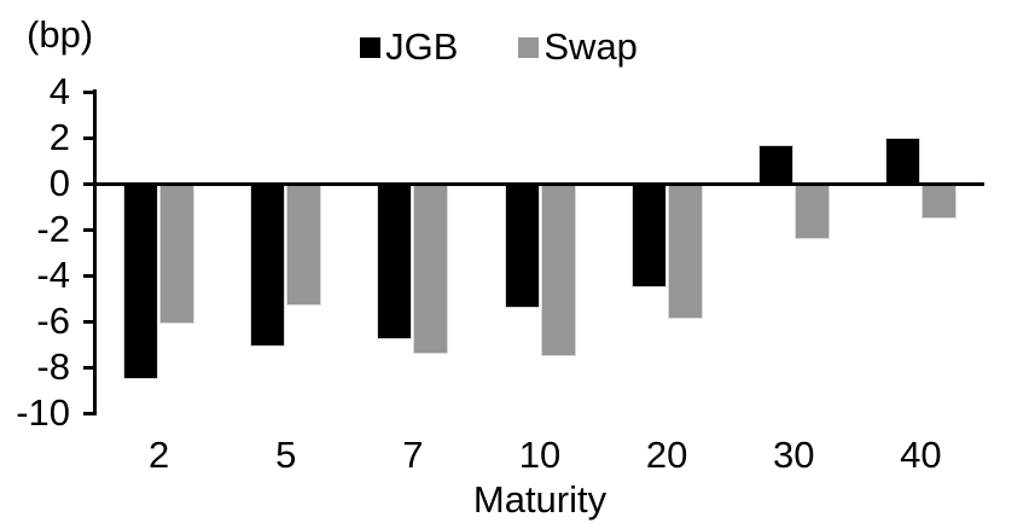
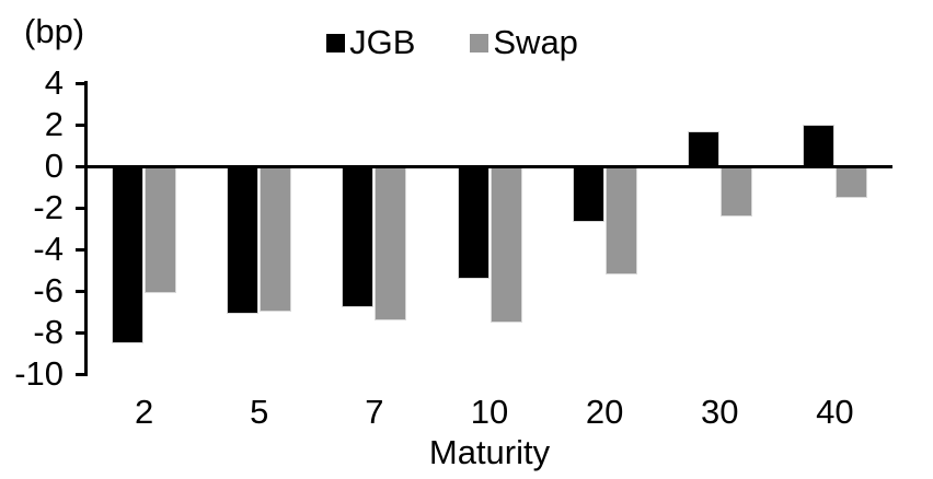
Swap/5: -5.3 -> -7.0
JGB/20: -4.5 -> -2.7
Swap/20: -5.9 -> -5.2
